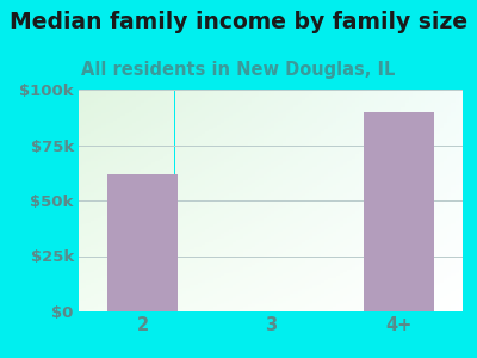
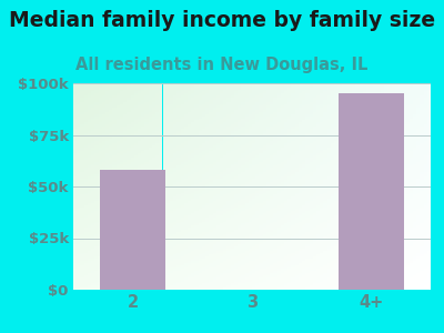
2: $62k -> $58k
4+: $90k -> $95k
